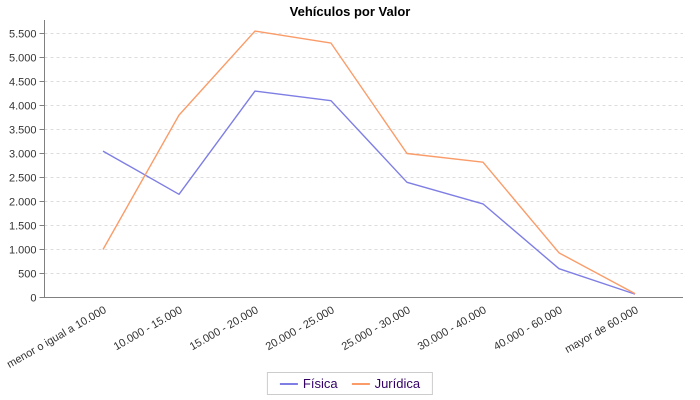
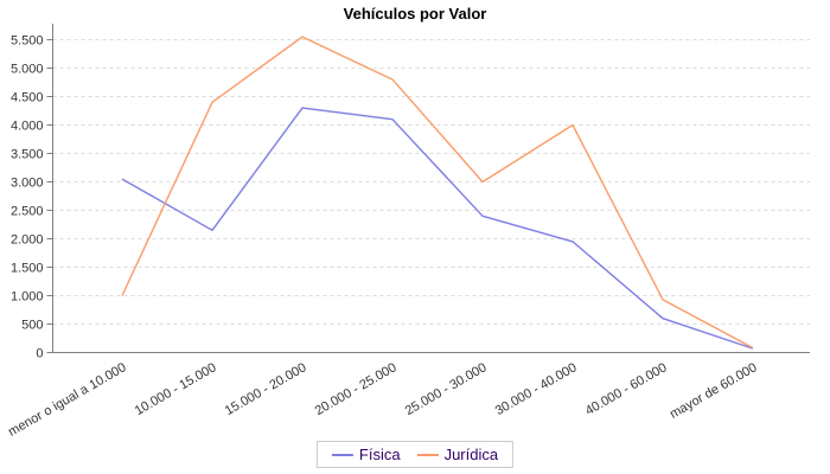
Jurídica/10.000 - 15.000: 3800 -> 4400
Jurídica/20.000 - 25.000: 5300 -> 4800
Jurídica/30.000 - 40.000: 2800 -> 4000
